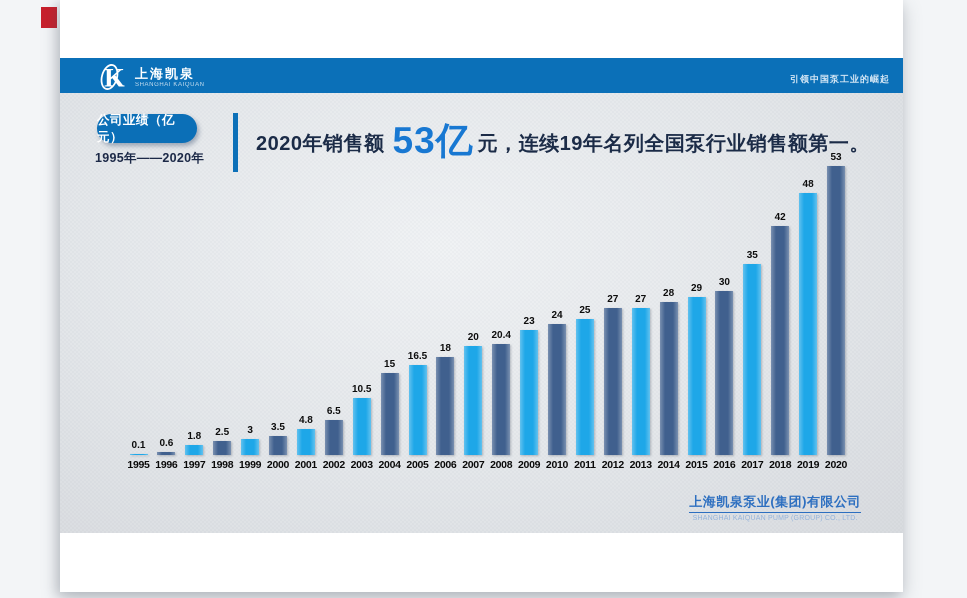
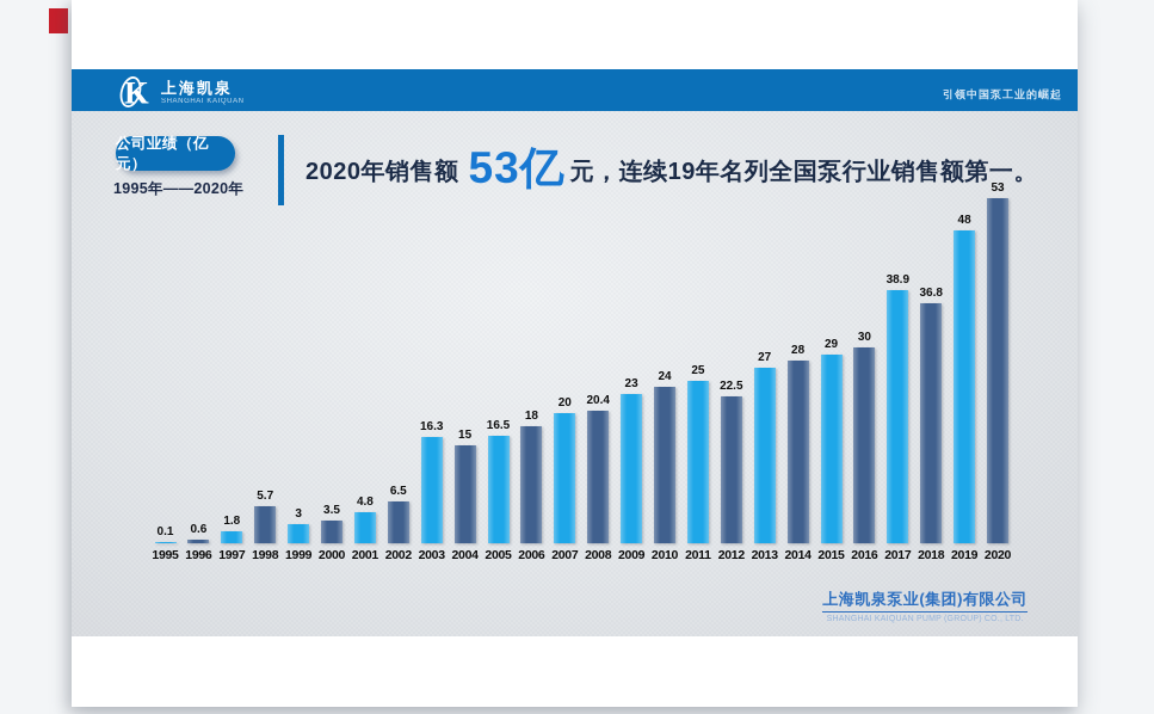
1998: 2.5 -> 5.7
2003: 10.5 -> 16.3
2012: 27 -> 22.5
2017: 35 -> 38.9
2018: 42 -> 36.8
